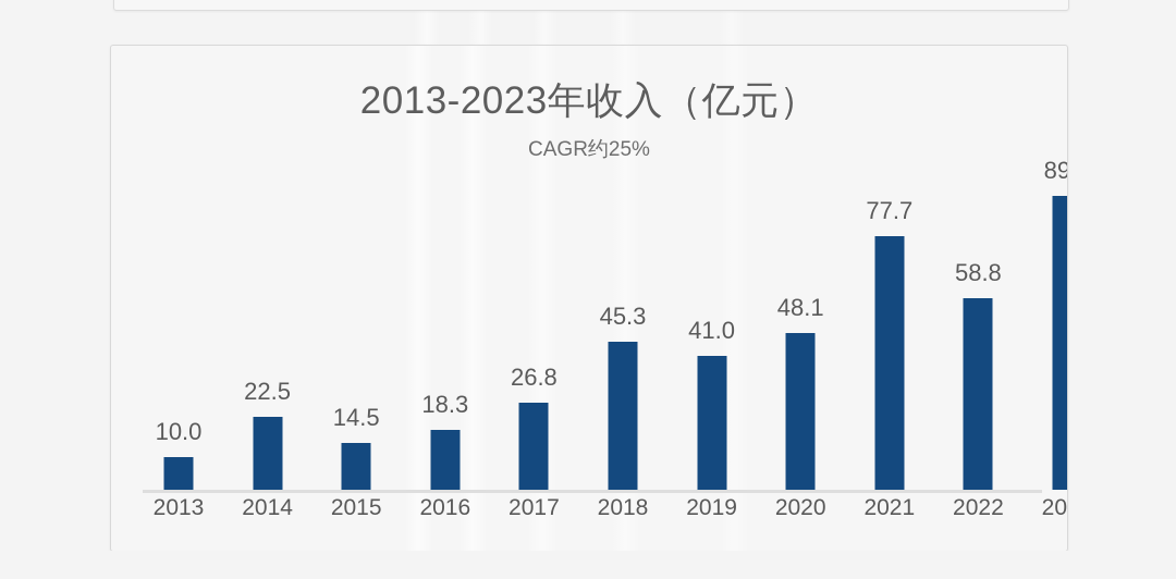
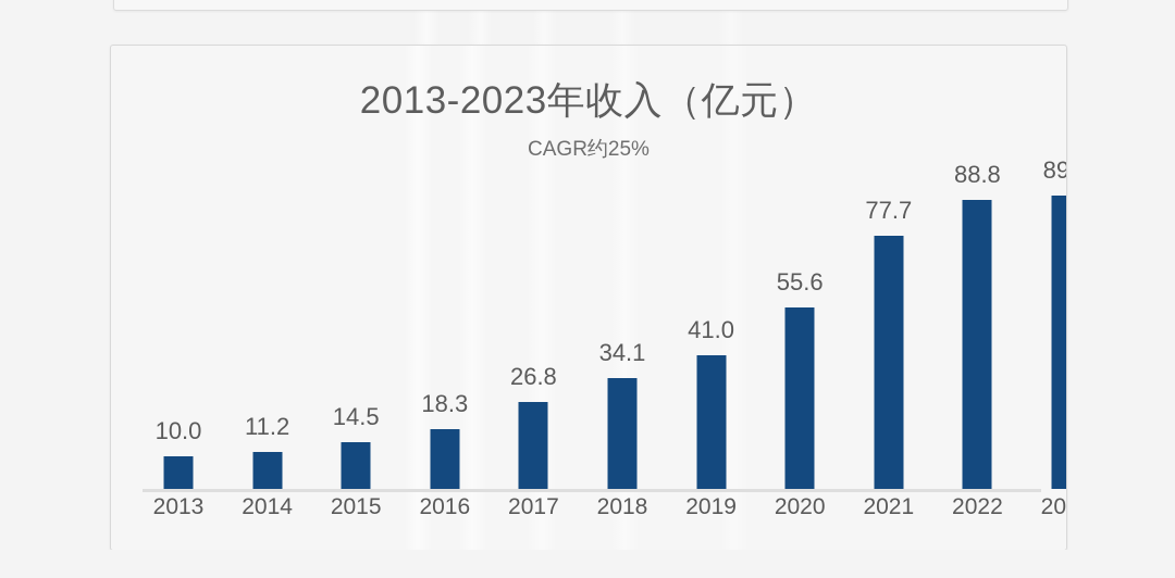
2014: 22.5 -> 11.2
2018: 45.3 -> 34.1
2020: 48.1 -> 55.6
2022: 58.8 -> 88.8
